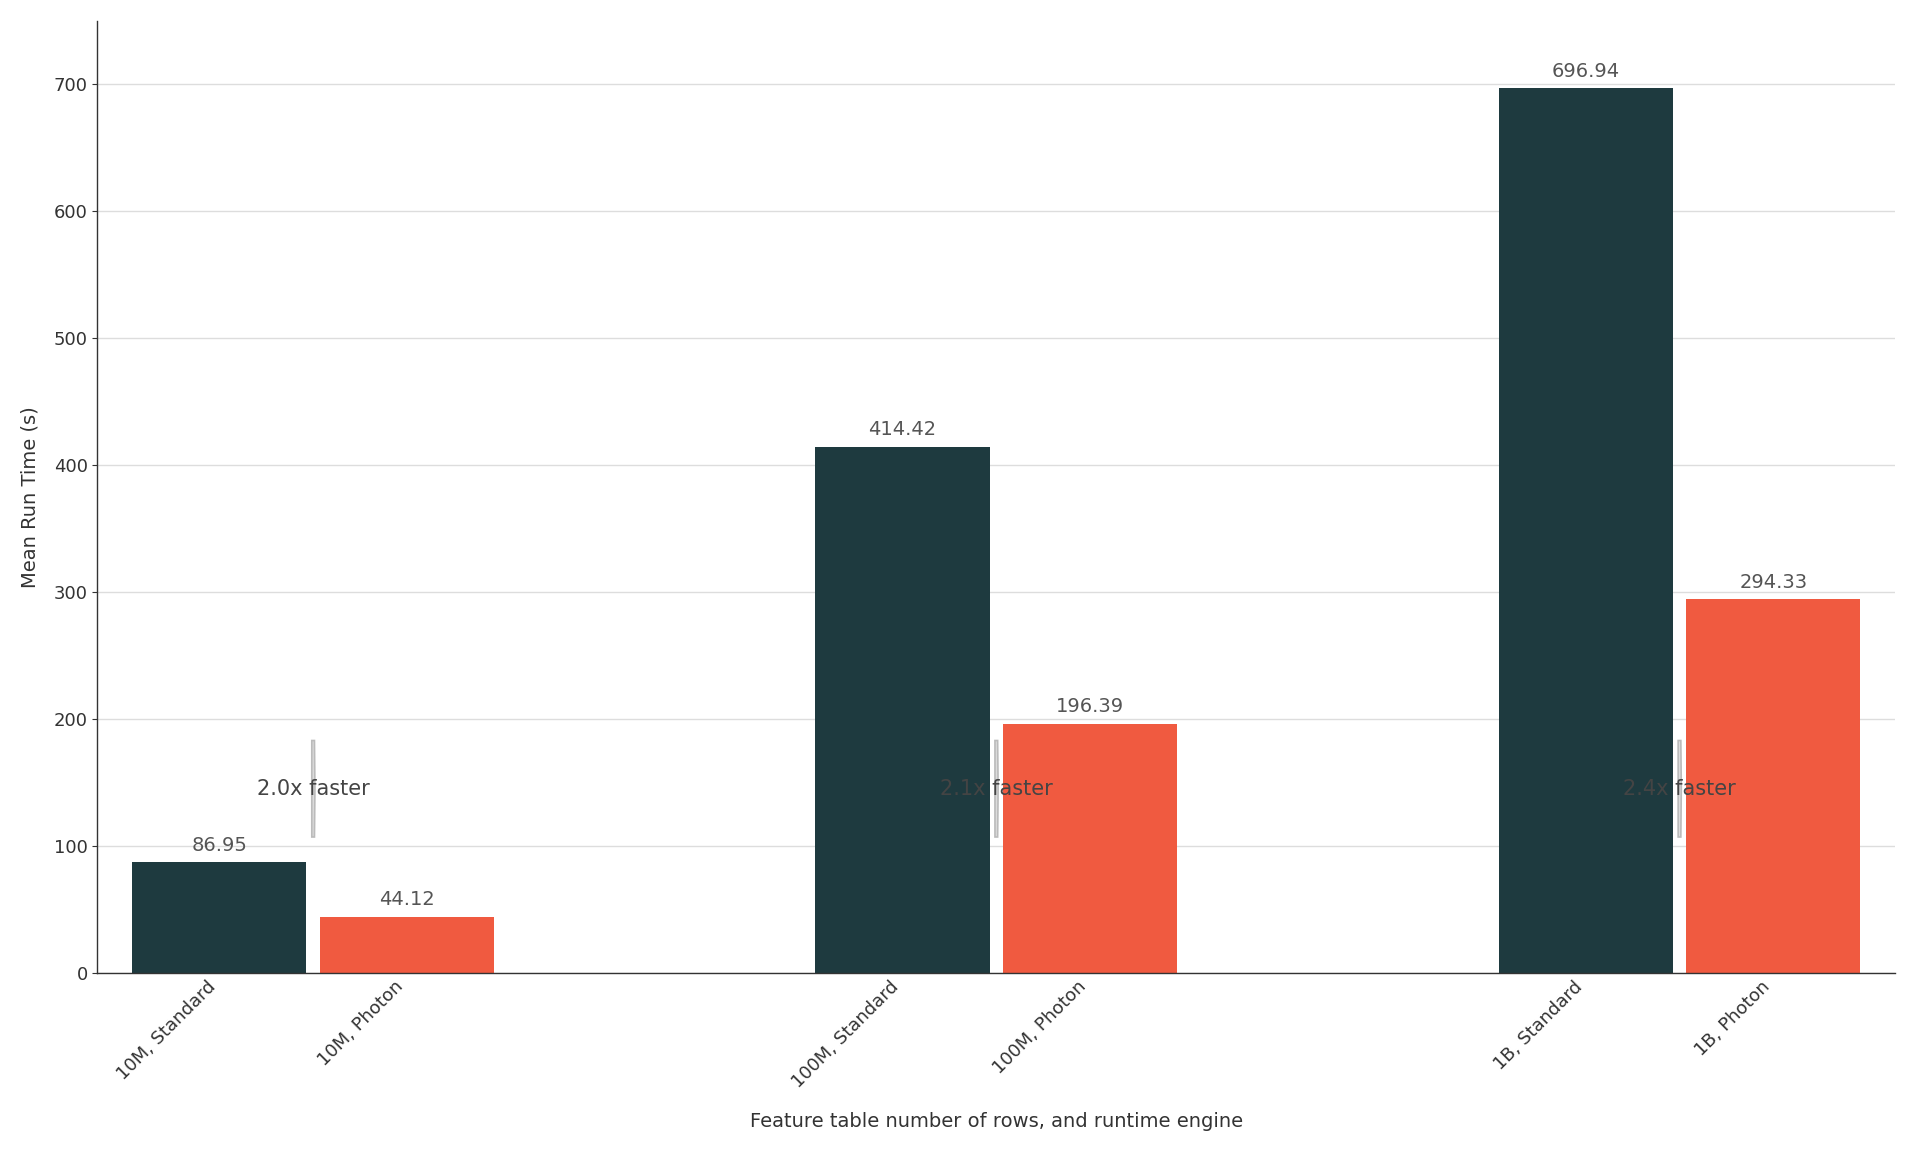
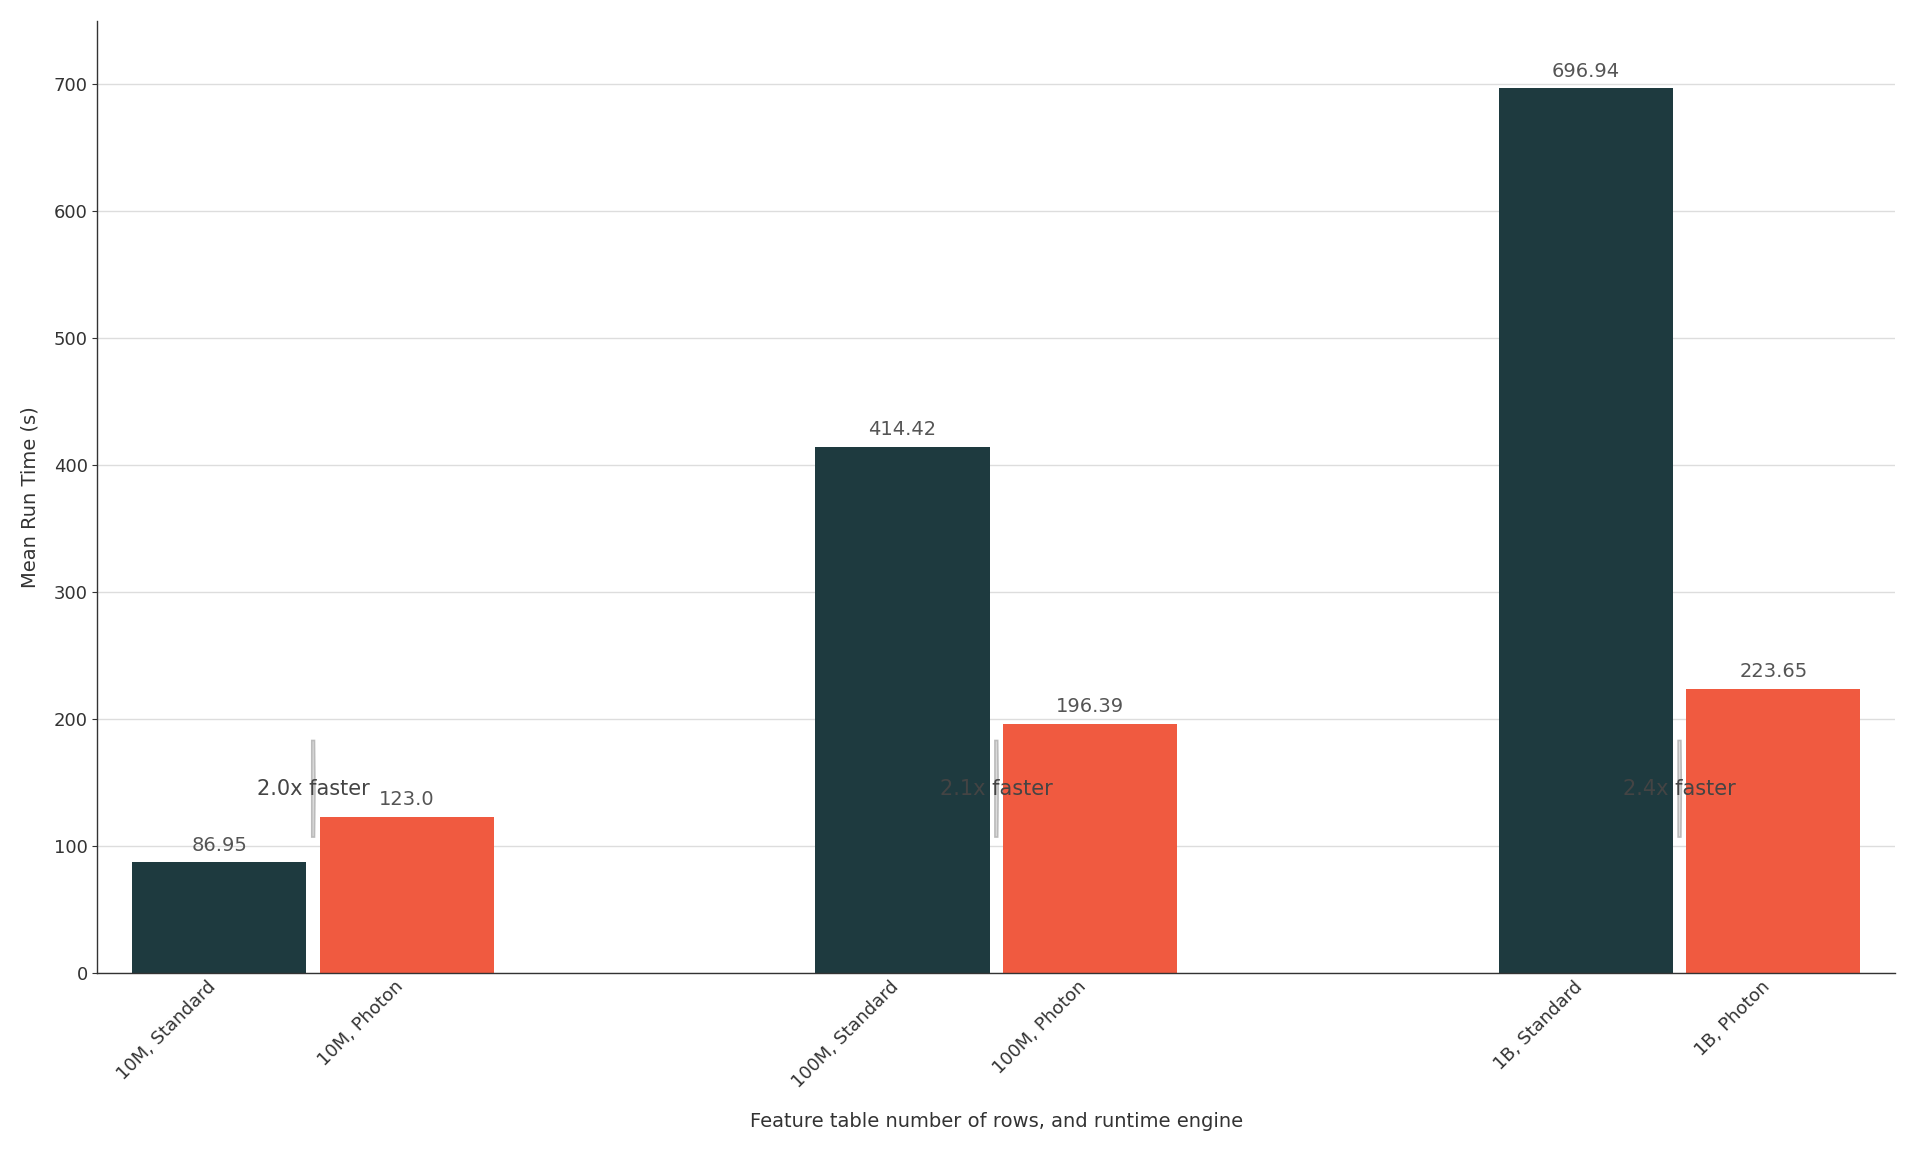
10M, Photon: 44.12 -> 123.0
1B, Photon: 294.33 -> 223.65
